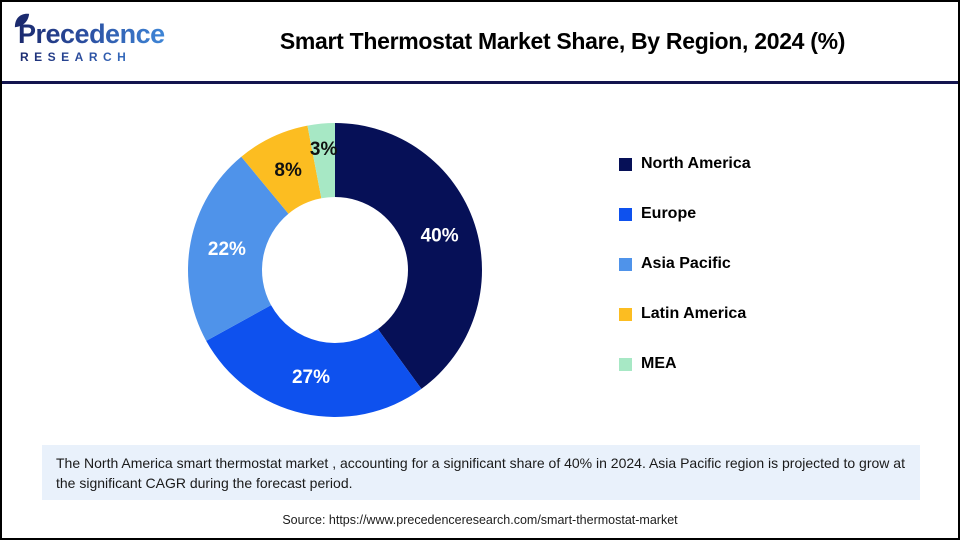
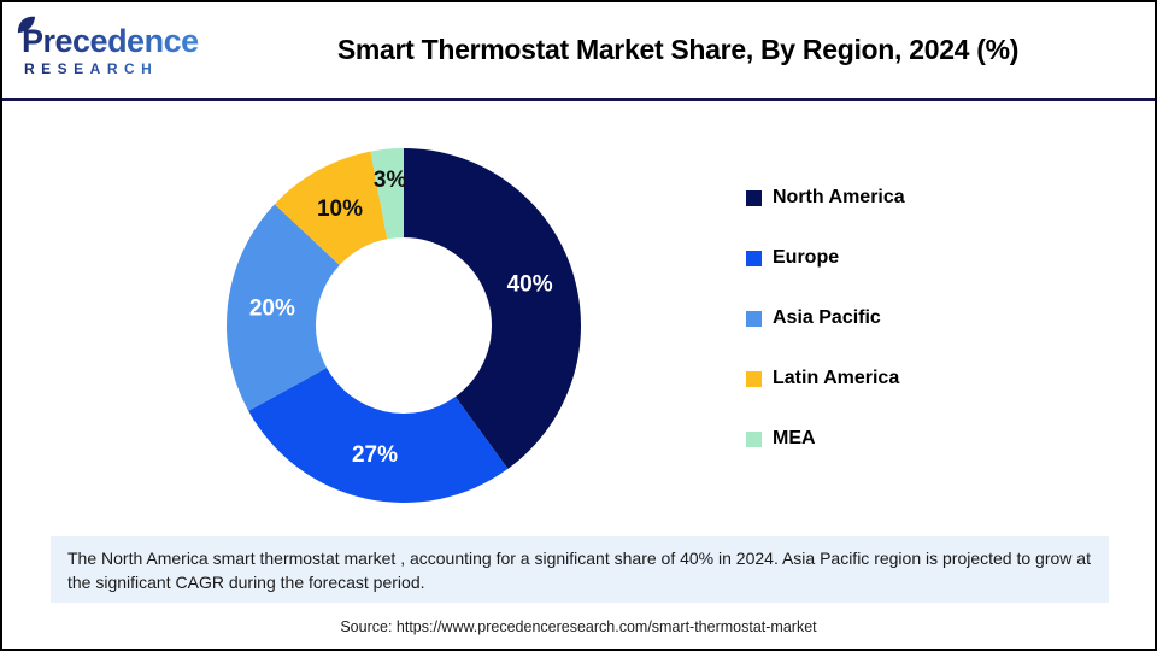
Asia Pacific: 22% -> 20%
Latin America: 8% -> 10%
